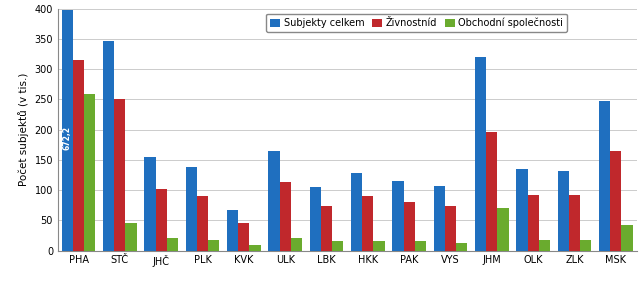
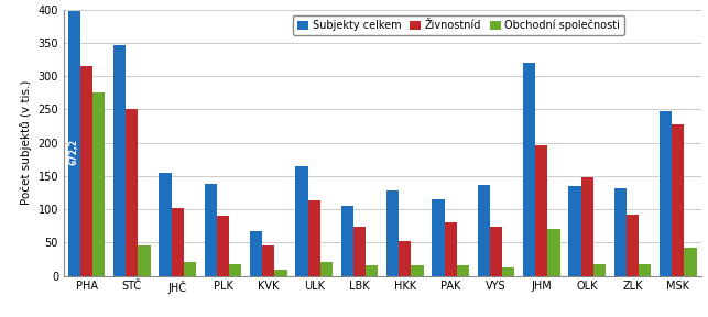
Obchodní společnosti/PHA: 259 -> 276
Živnostníd/HKK: 90 -> 52
Subjekty celkem/VYS: 107 -> 136
Živnostníd/OLK: 92 -> 148
Živnostníd/MSK: 164 -> 228
